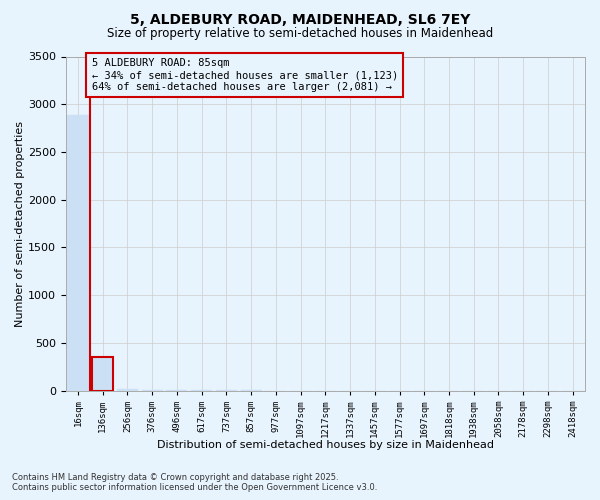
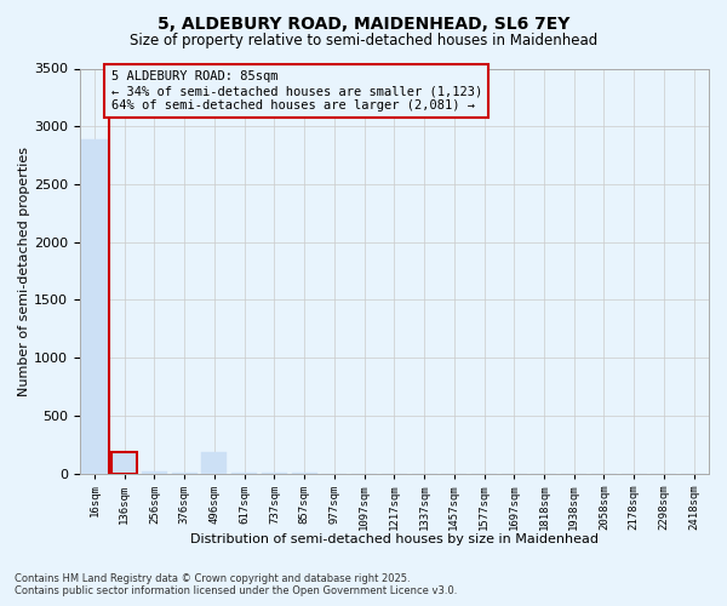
136sqm: 360 -> 180
496sqm: 0 -> 180
